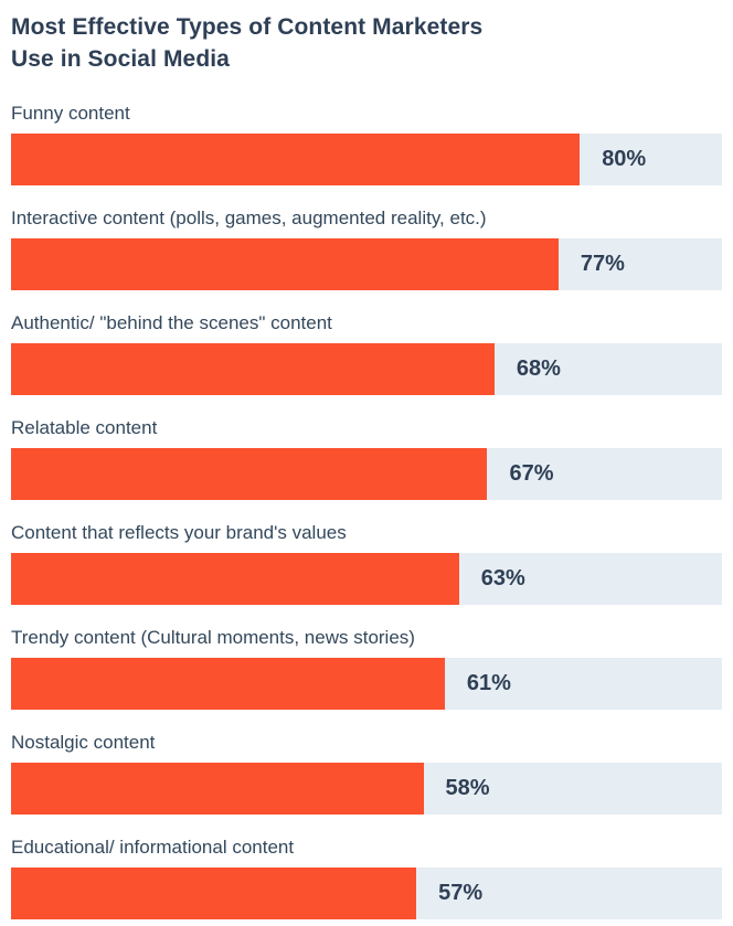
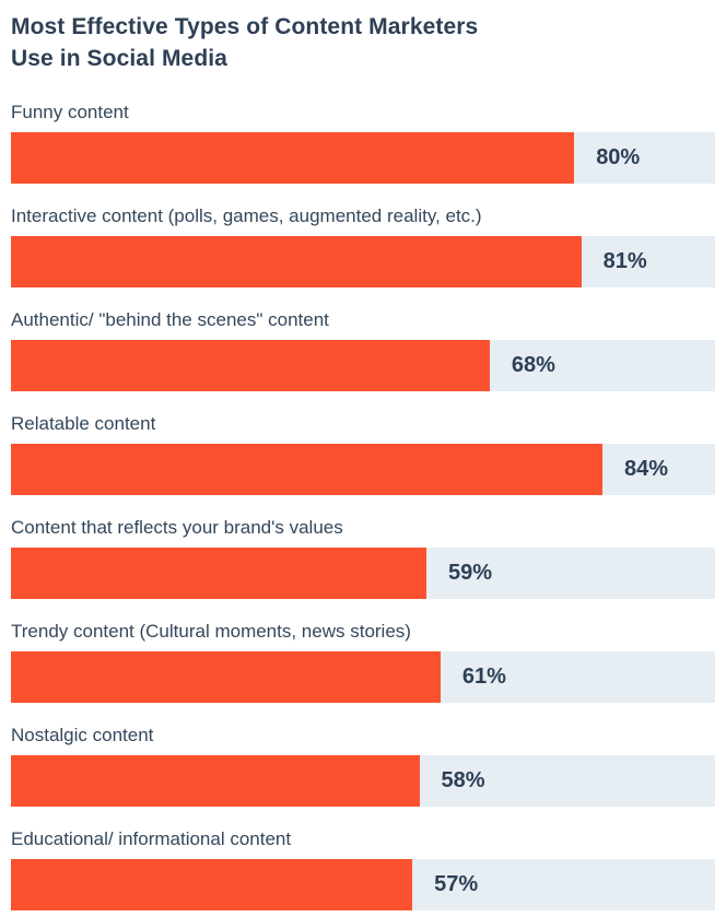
Interactive content (polls, games, augmented reality, etc.): 77% -> 81%
Relatable content: 67% -> 84%
Content that reflects your brand's values: 63% -> 59%
